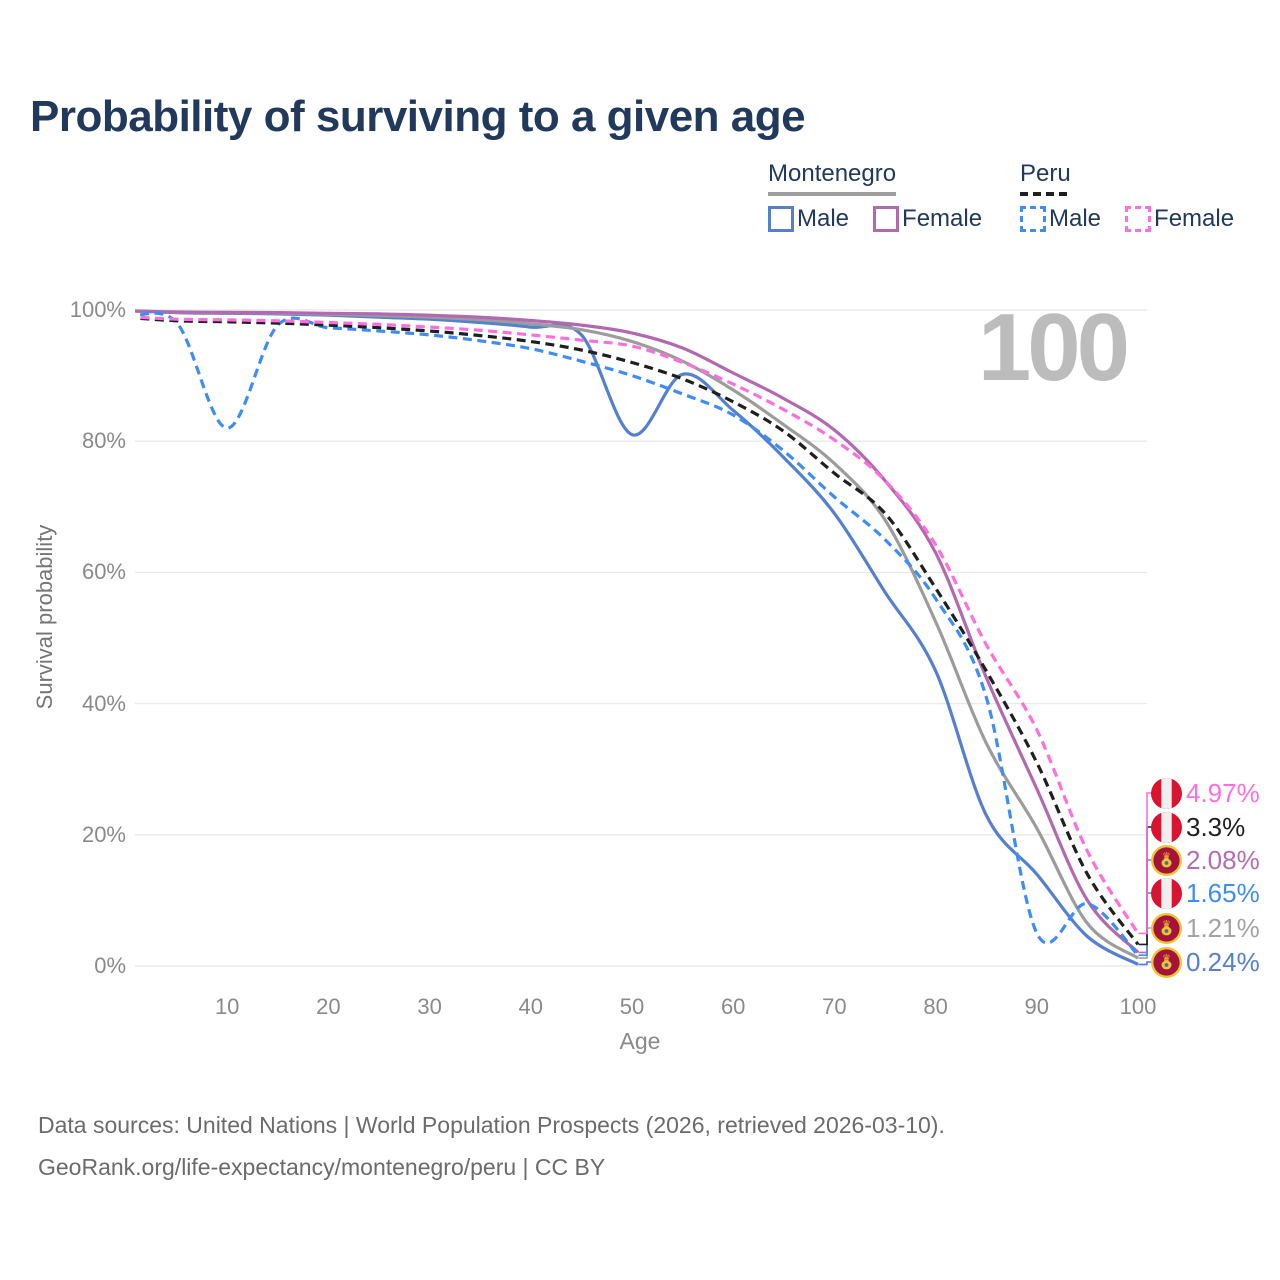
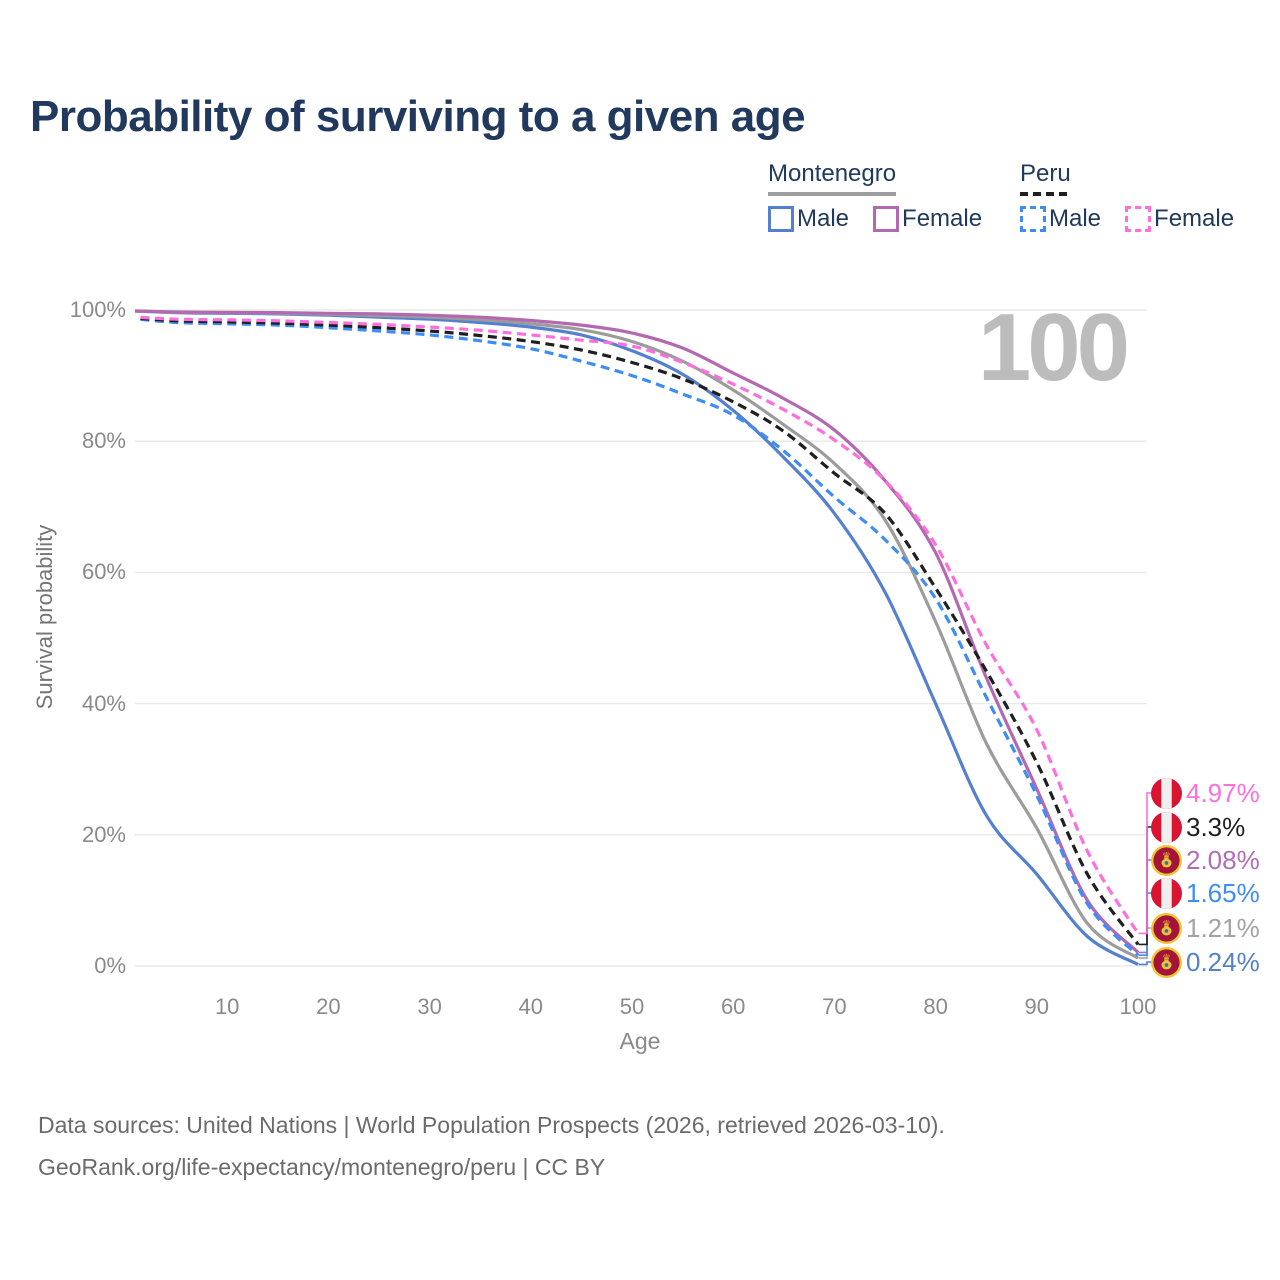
Peru Male/10: 82% -> 98%
Montenegro Male/50: 81% -> 94%
Montenegro Male/80: 45% -> 40%
Peru Male/90: 5% -> 26%
